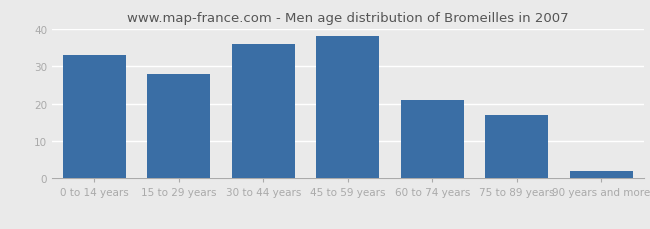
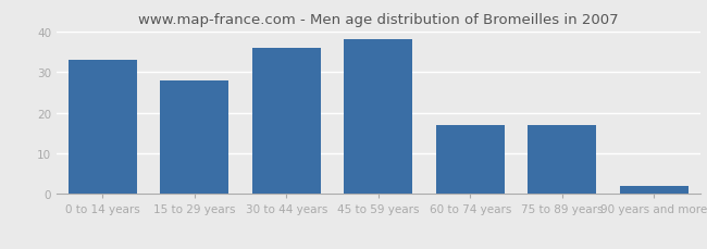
60 to 74 years: 21 -> 17
